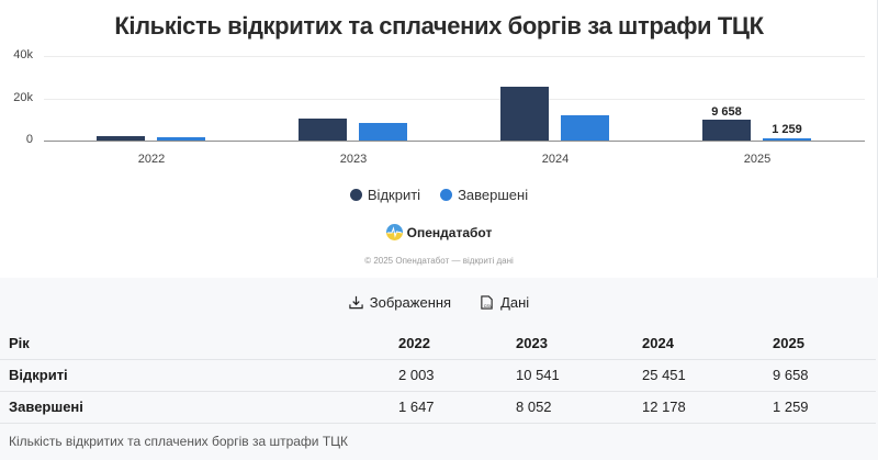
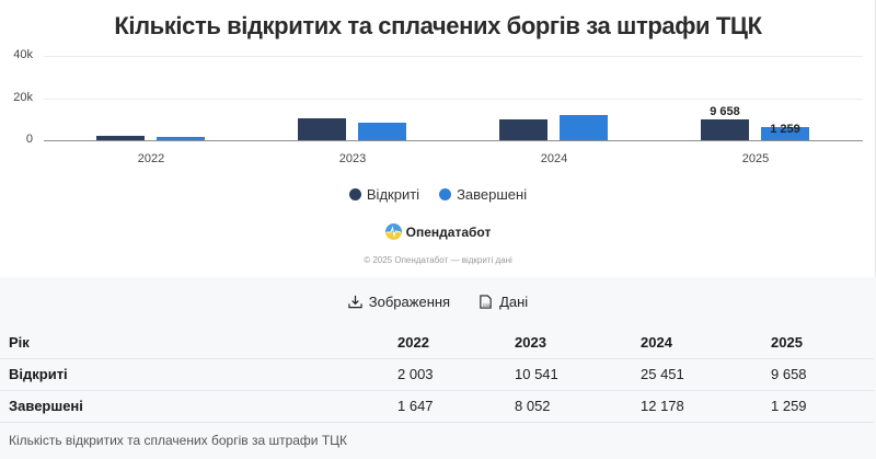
Відкриті/2024: 25k -> 10k
Завершені/2025: 1k -> 6k
